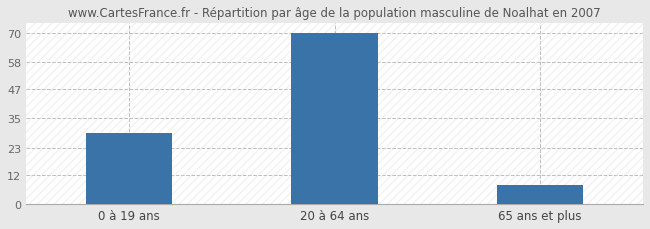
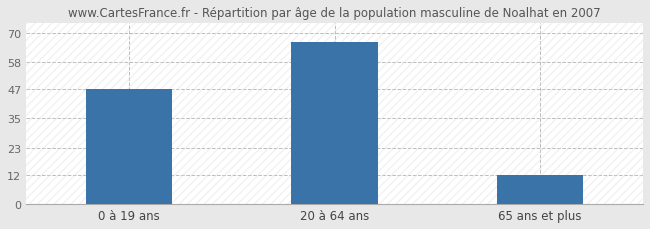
0 à 19 ans: 29 -> 47
20 à 64 ans: 70 -> 66
65 ans et plus: 8 -> 12
